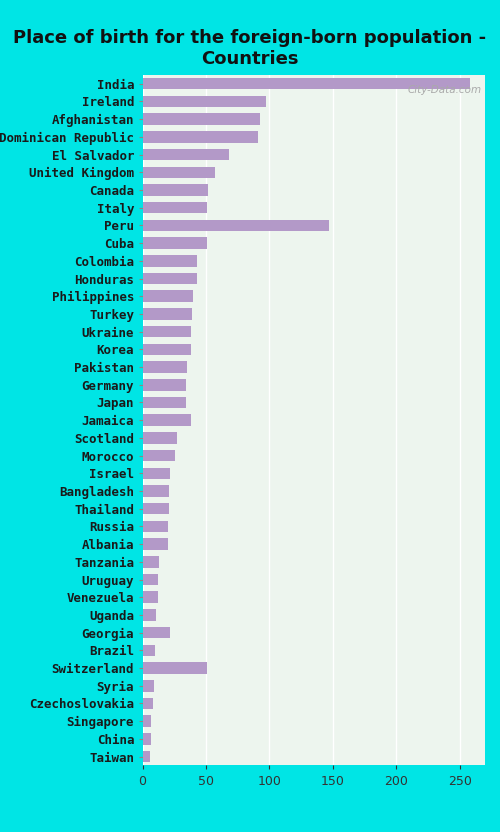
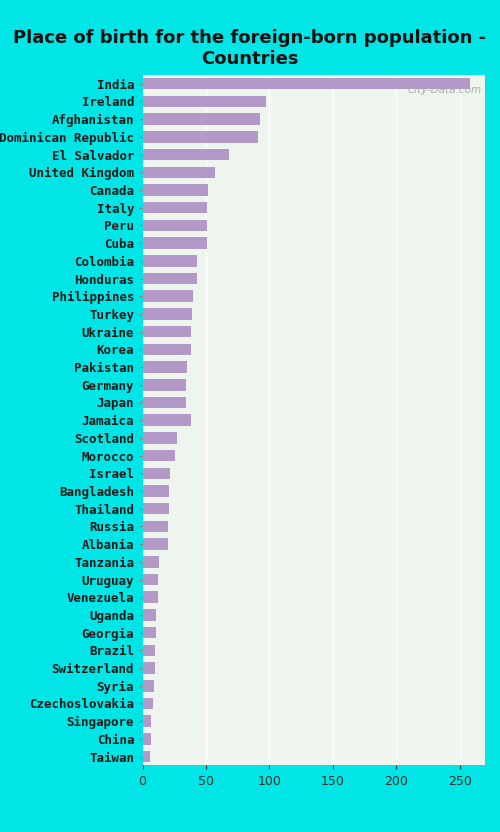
Peru: 147 -> 51
Georgia: 22 -> 11
Switzerland: 51 -> 10
